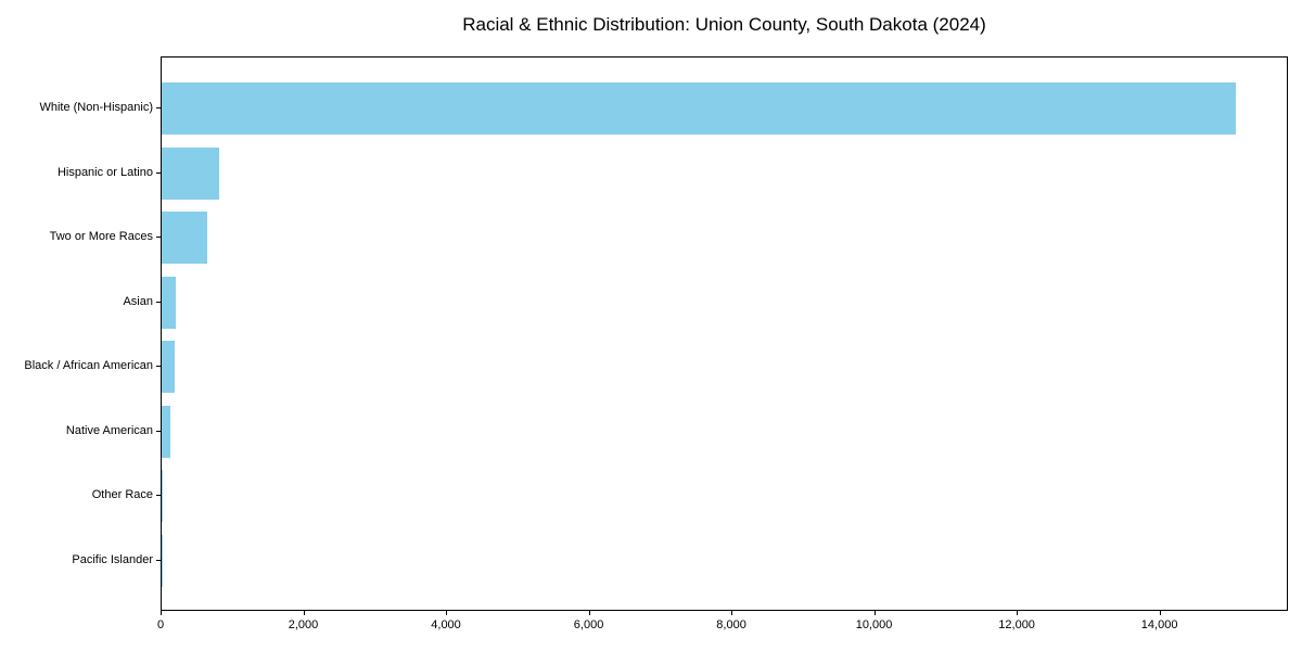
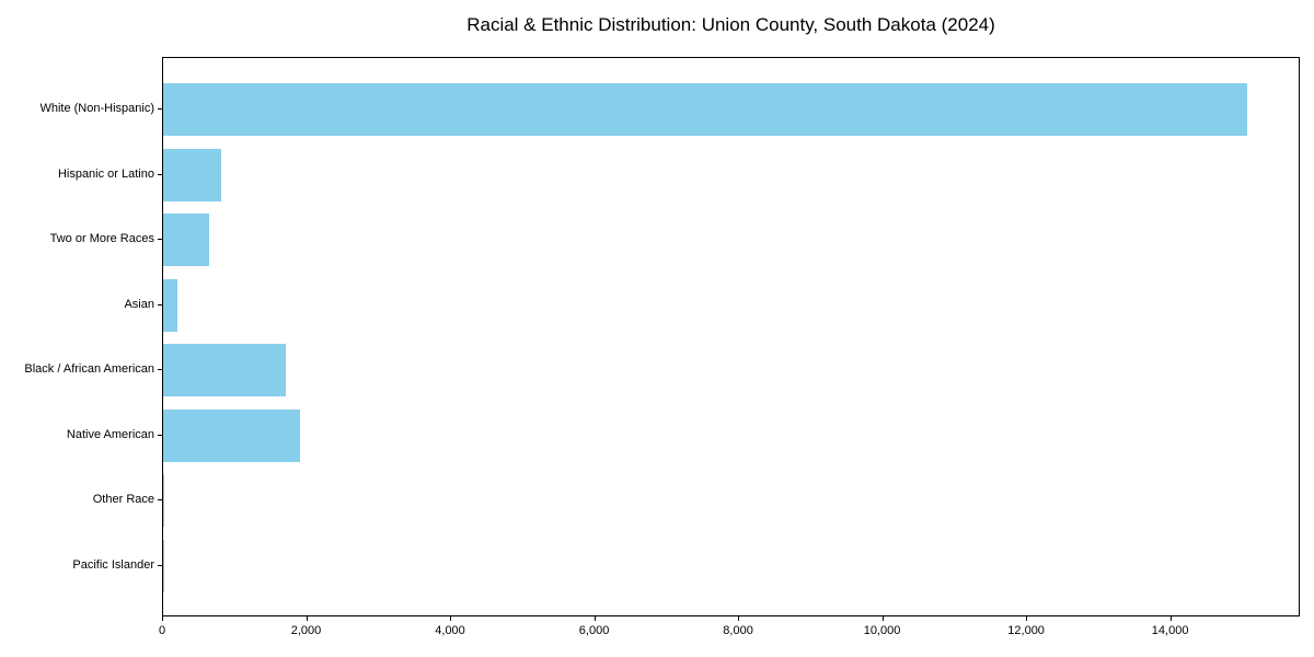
Black / African American: 200 -> 1700
Native American: 100 -> 1900
